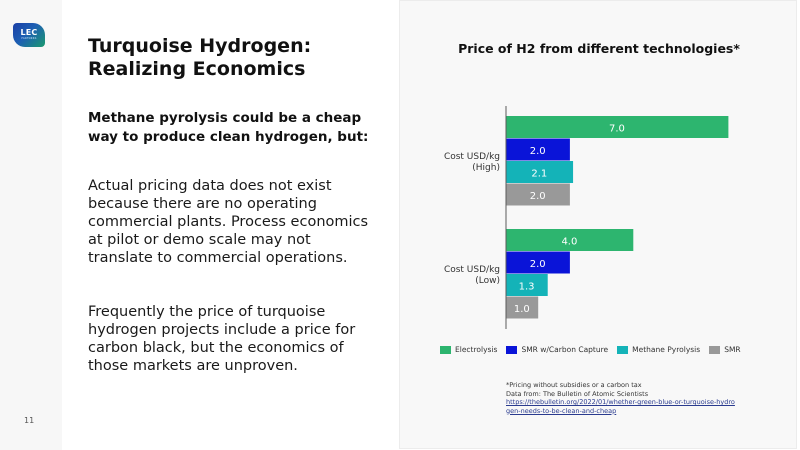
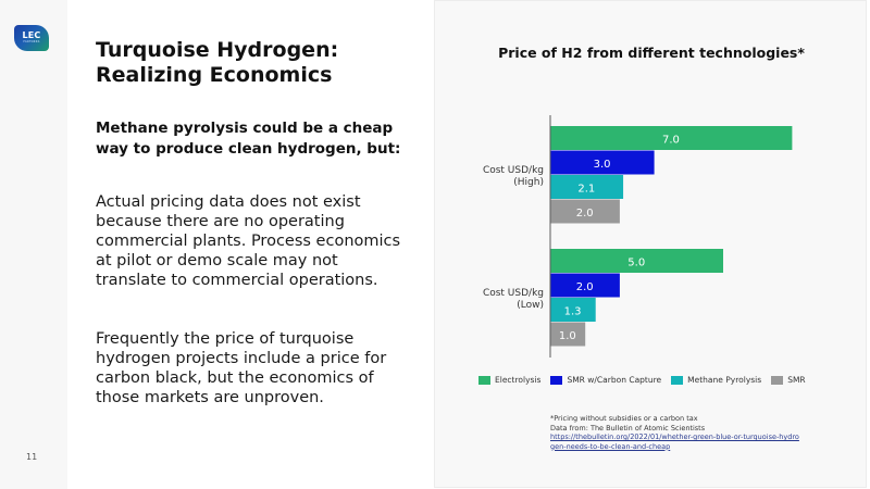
SMR w/Carbon Capture/Cost USD/kg (High): 2.0 -> 3.0
Electrolysis/Cost USD/kg (Low): 4.0 -> 5.0
